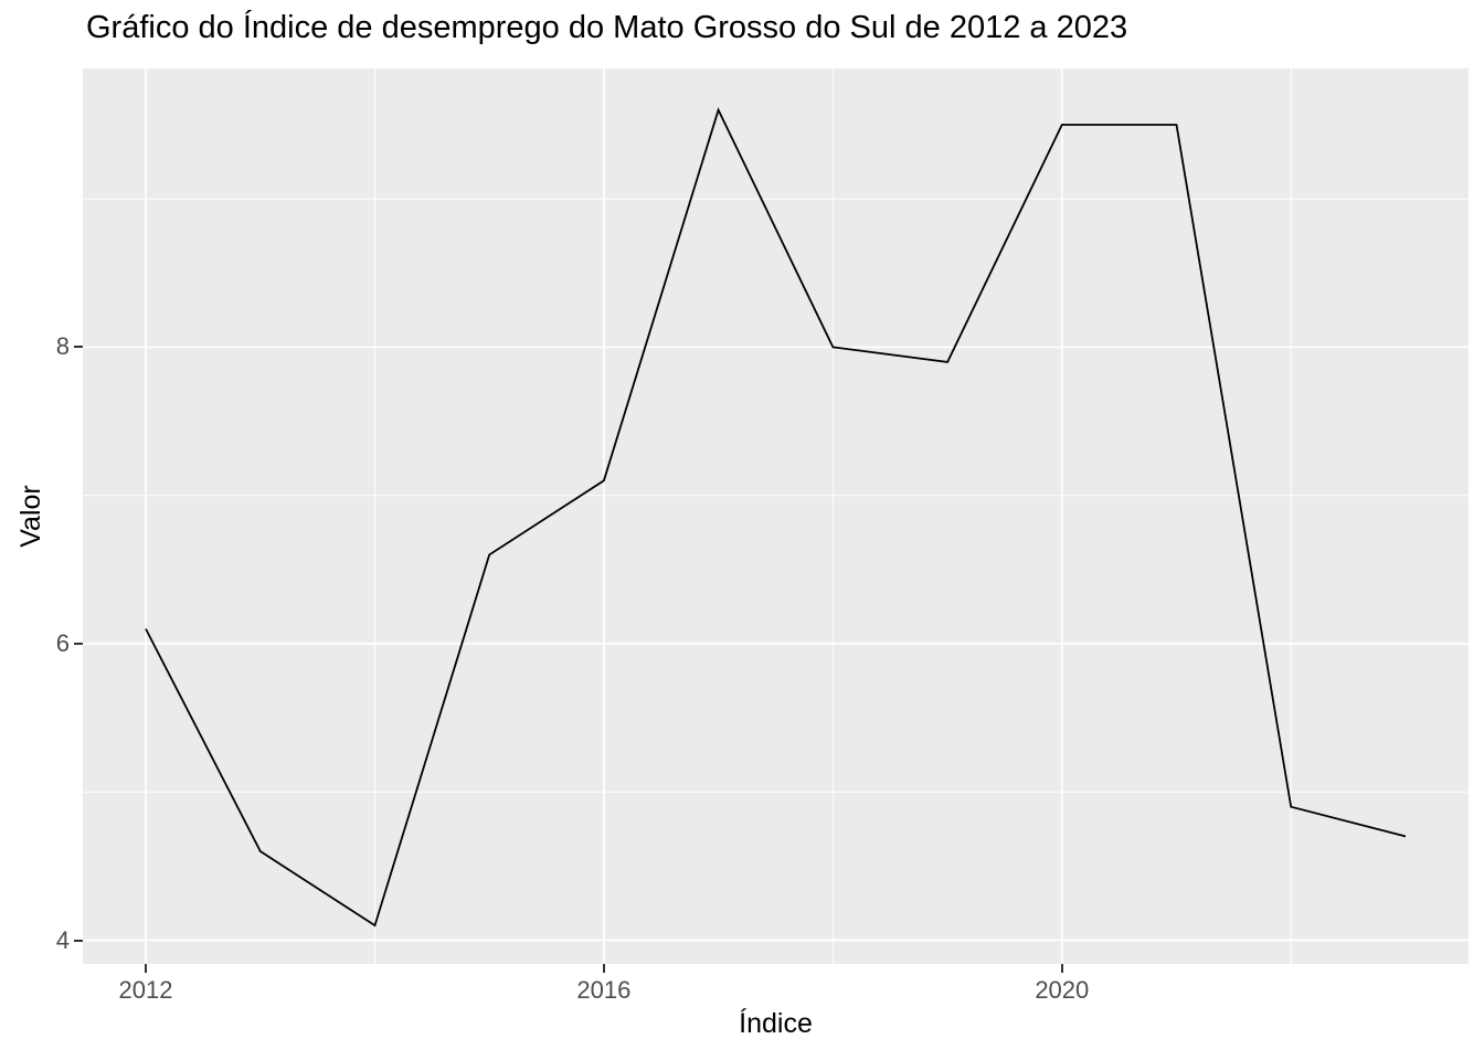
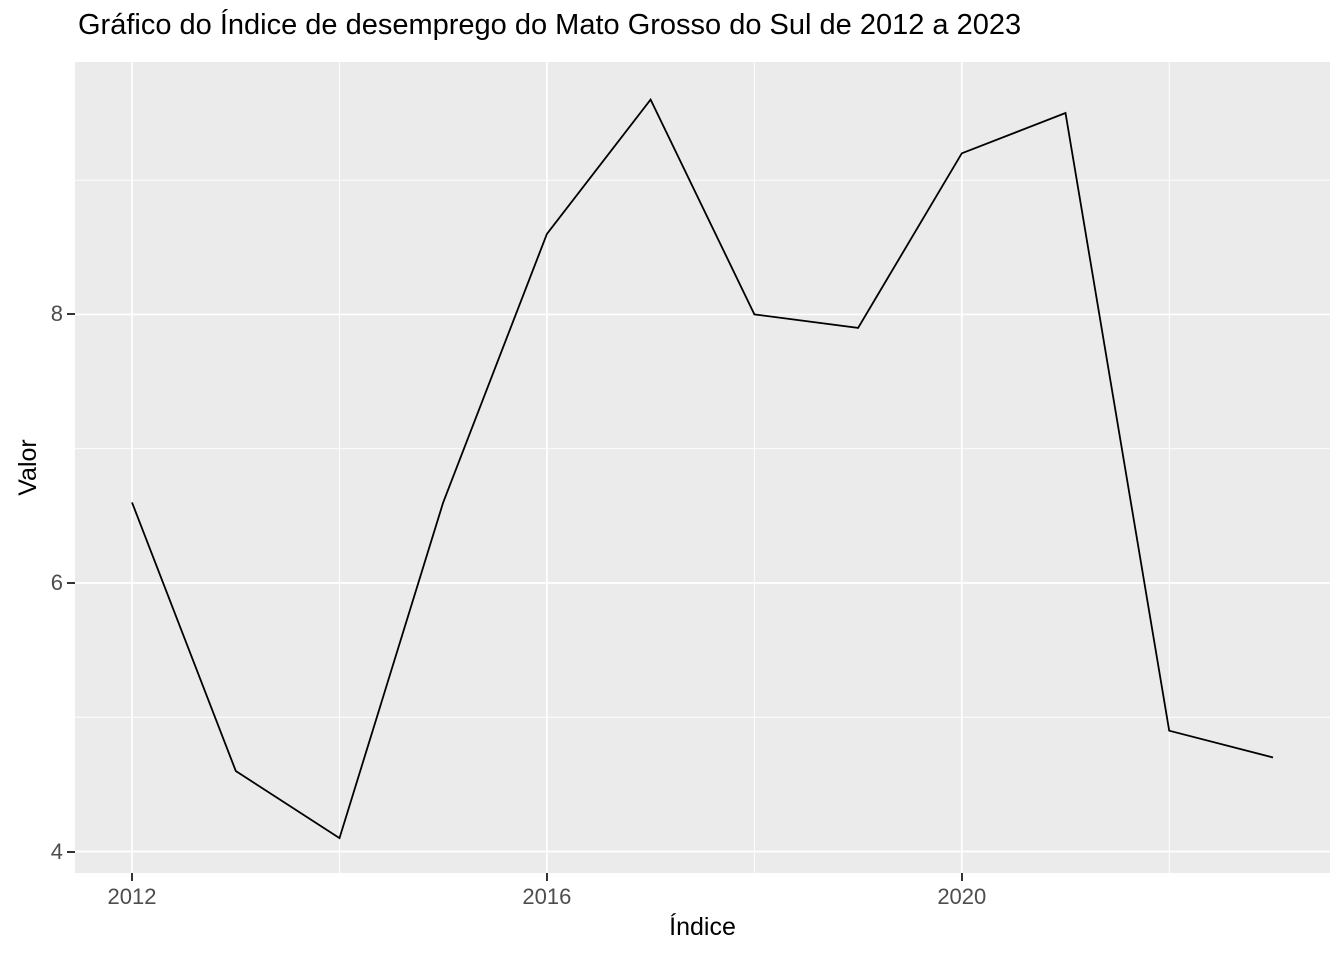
2012: 6.1 -> 6.6
2016: 7.1 -> 8.6
2020: 9.5 -> 9.2
